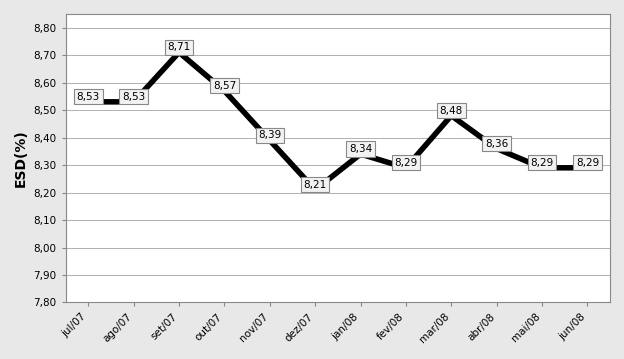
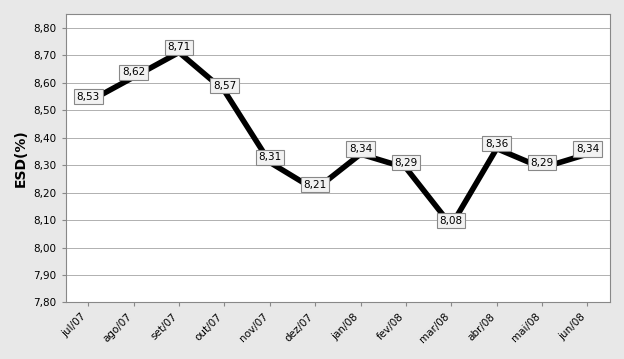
ago/07: 8,53 -> 8,62
nov/07: 8,39 -> 8,31
mar/08: 8,48 -> 8,08
jun/08: 8,29 -> 8,34
